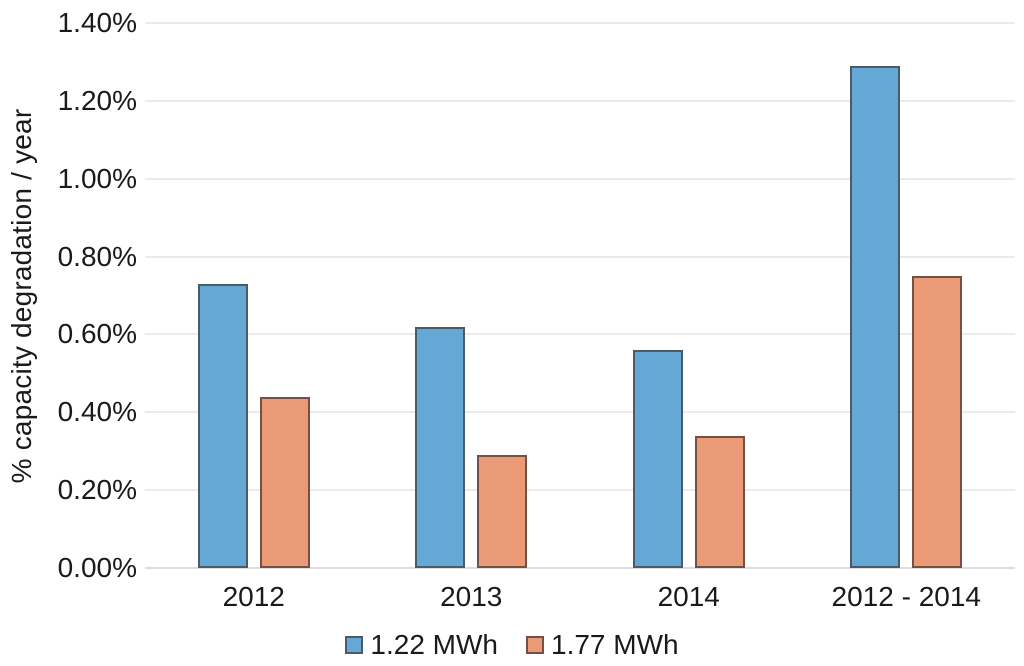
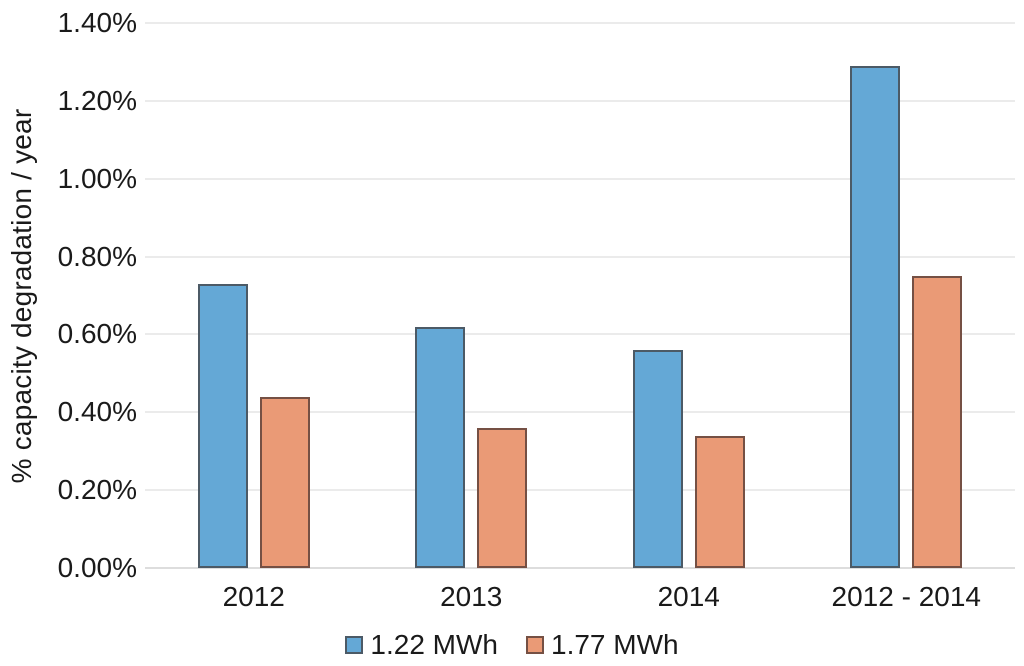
1.77 MWh/2013: 0.29% -> 0.36%
